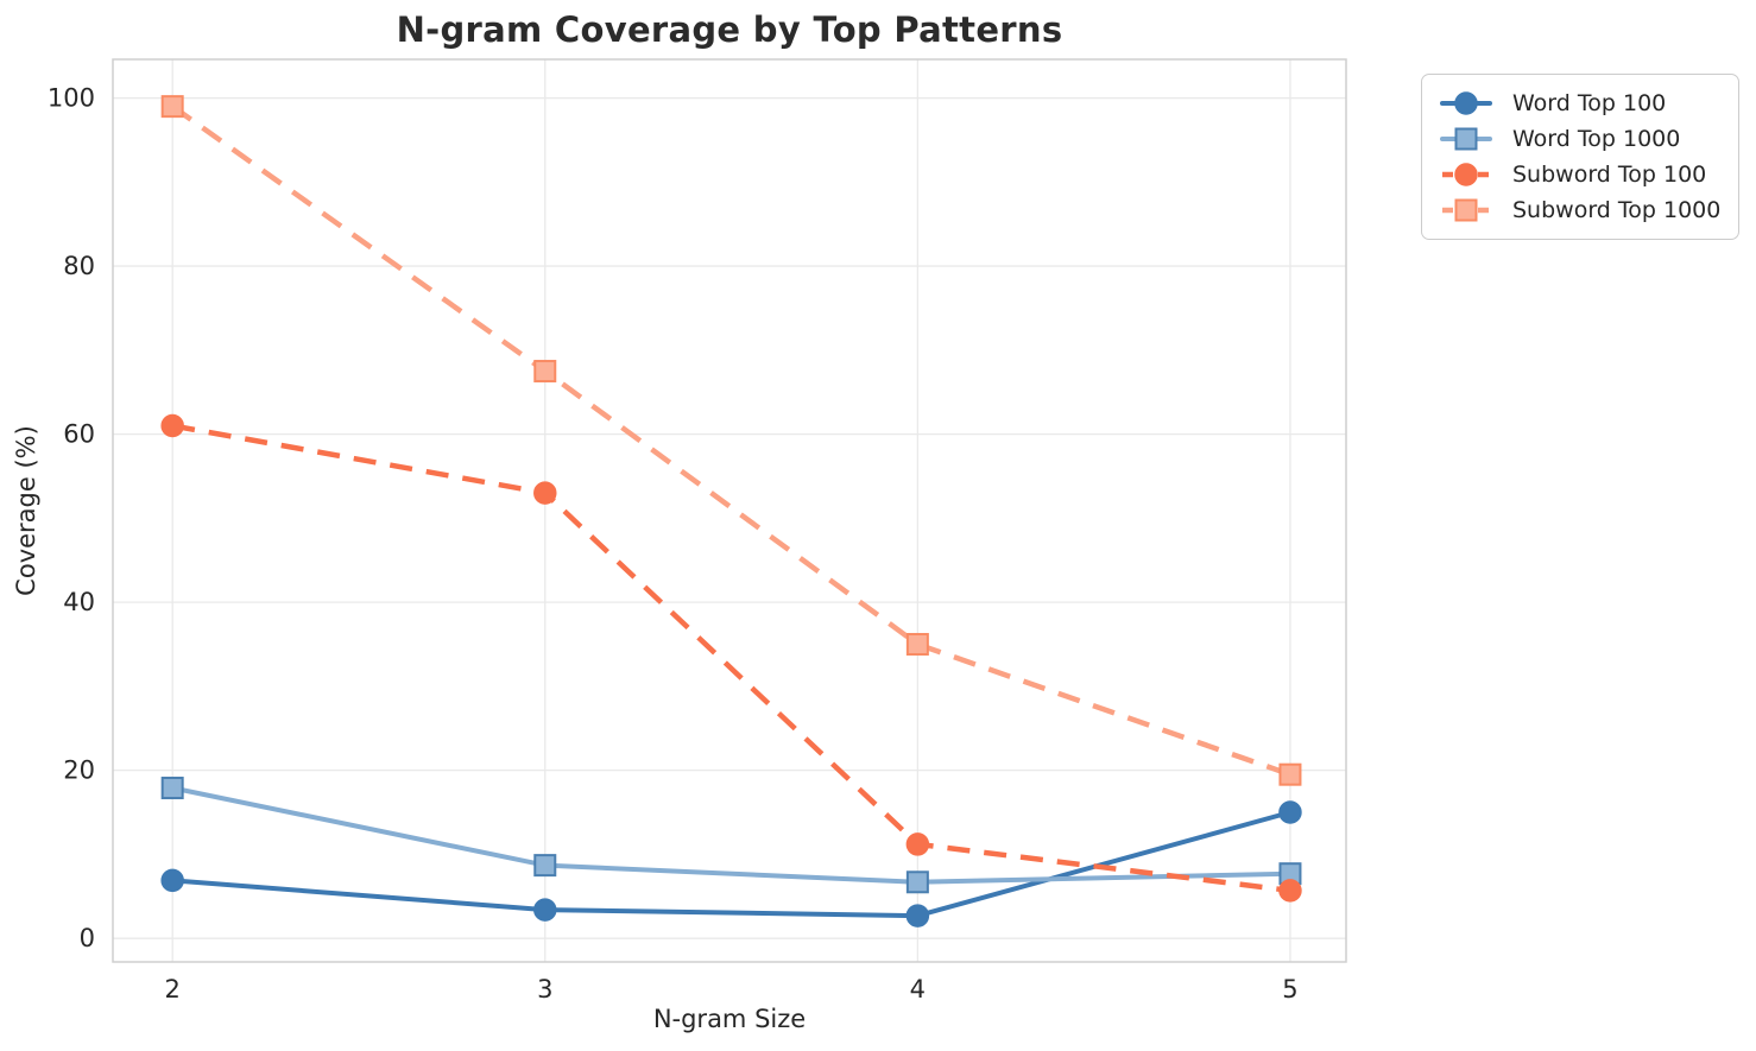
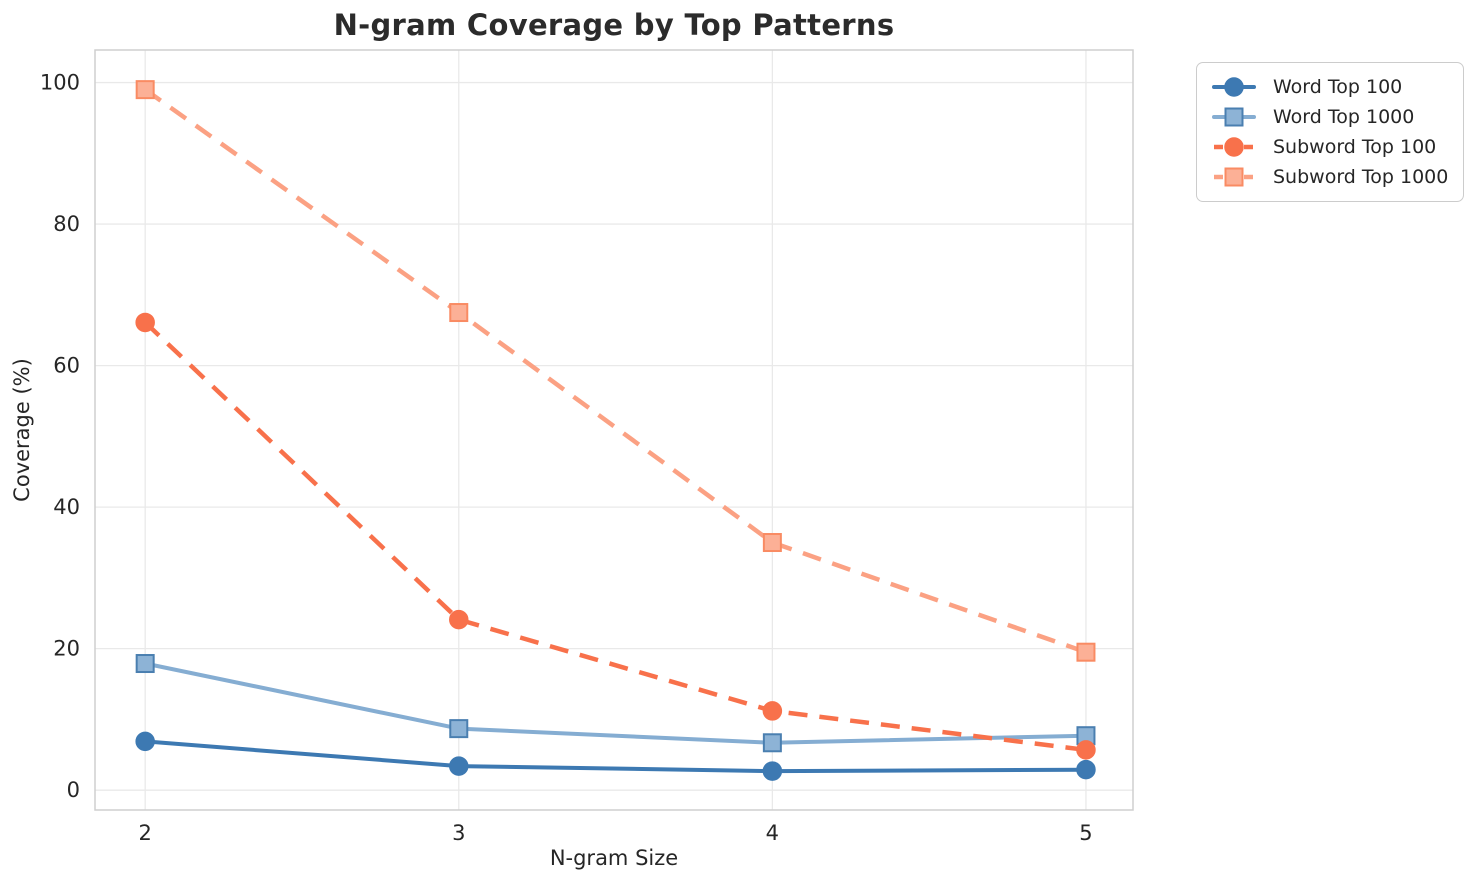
Subword Top 100/2: 61 -> 66
Subword Top 100/3: 53 -> 24
Word Top 100/5: 15 -> 3
